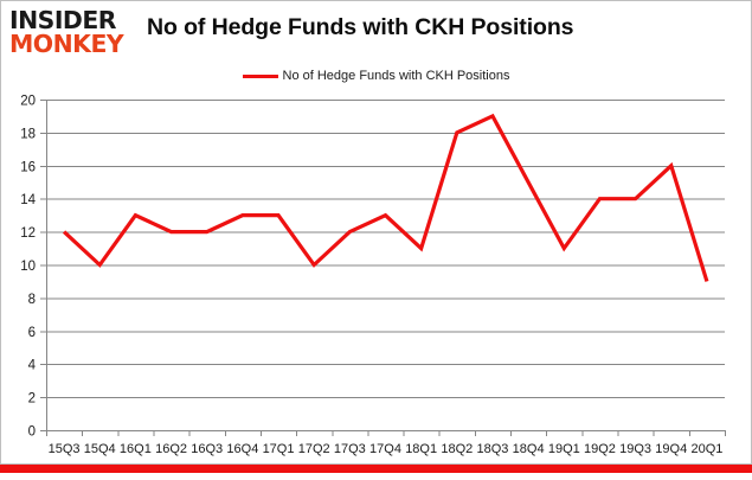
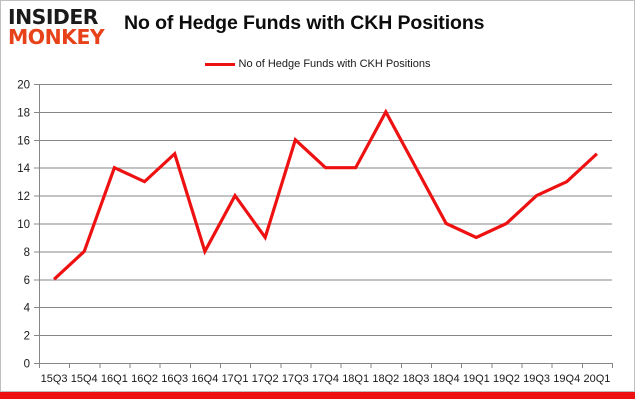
15Q3: 12 -> 6
15Q4: 10 -> 8
16Q1: 13 -> 14
16Q2: 12 -> 13
16Q3: 12 -> 15
16Q4: 13 -> 8
17Q1: 13 -> 12
17Q2: 10 -> 9
17Q3: 12 -> 16
17Q4: 13 -> 14
18Q1: 11 -> 14
18Q3: 19 -> 14
18Q4: 15 -> 10
19Q1: 11 -> 9
19Q2: 14 -> 10
19Q3: 14 -> 12
19Q4: 16 -> 13
20Q1: 9 -> 15
